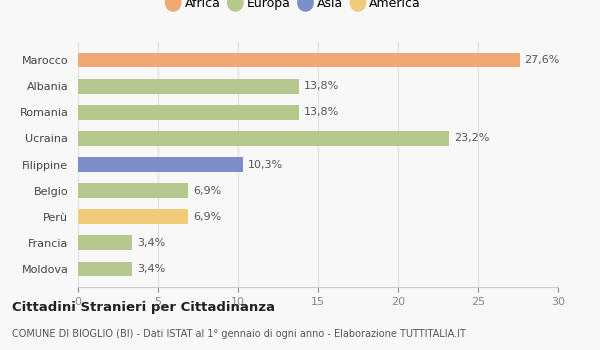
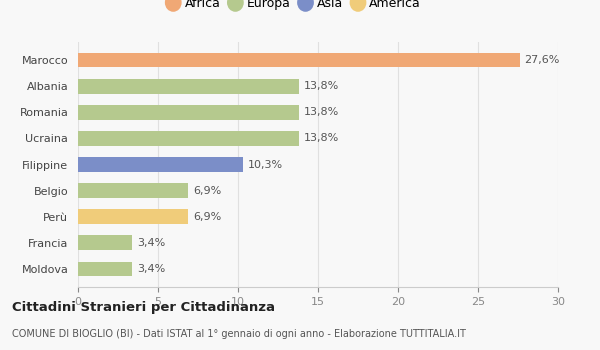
Ucraina: 23,2% -> 13,8%
